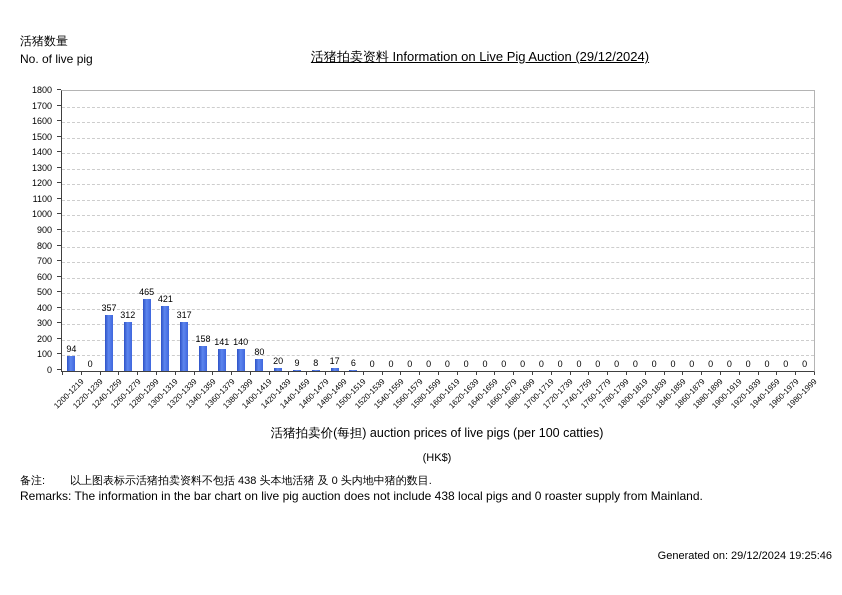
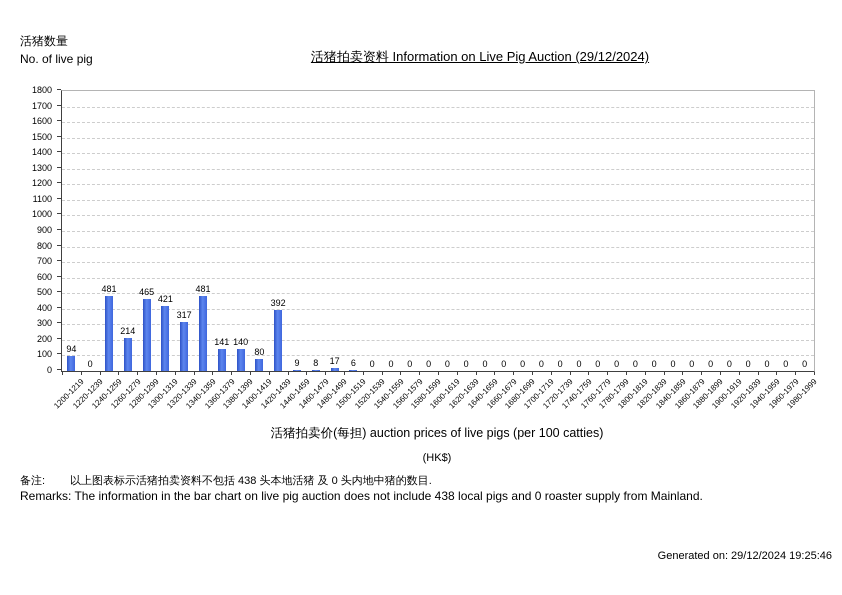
1240-1259: 357 -> 481
1260-1279: 312 -> 214
1340-1359: 158 -> 481
1420-1439: 20 -> 392
